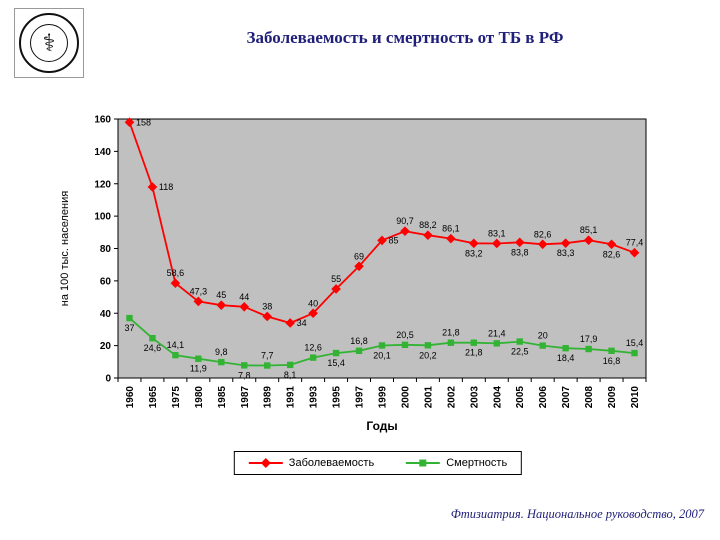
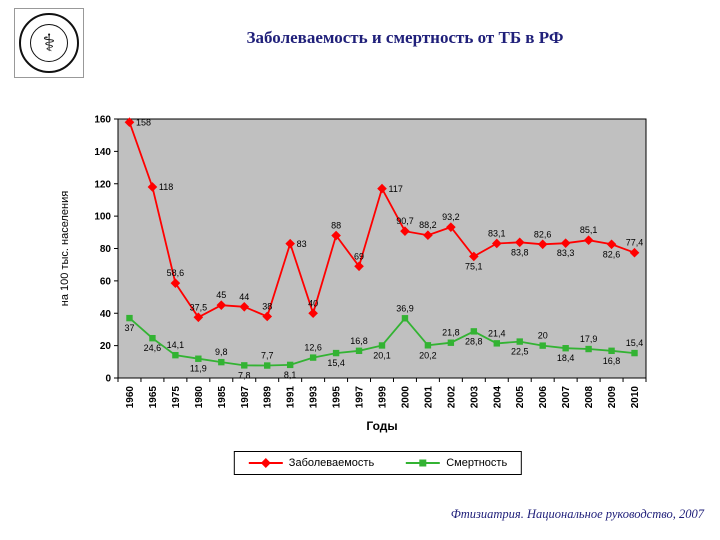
Заболеваемость/1980: 47,3 -> 37,5
Заболеваемость/1991: 34 -> 83
Заболеваемость/1995: 55 -> 88
Заболеваемость/1999: 85 -> 117
Смертность/2000: 20,5 -> 36,9
Заболеваемость/2002: 86,1 -> 93,2
Заболеваемость/2003: 83,2 -> 75,1
Смертность/2003: 21,8 -> 28,8
